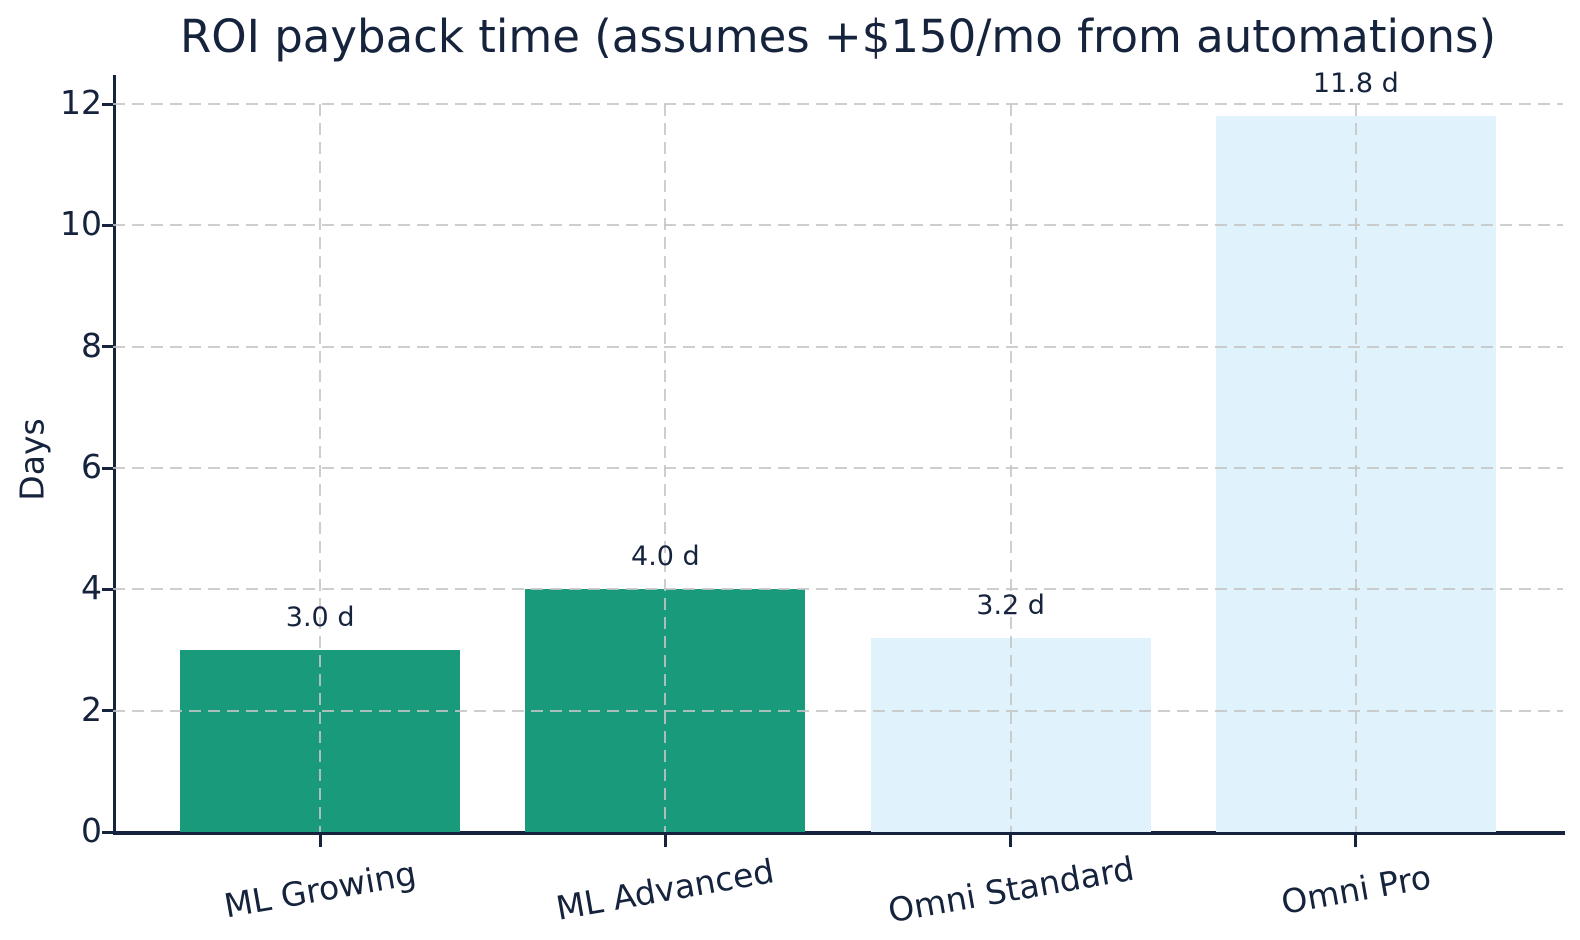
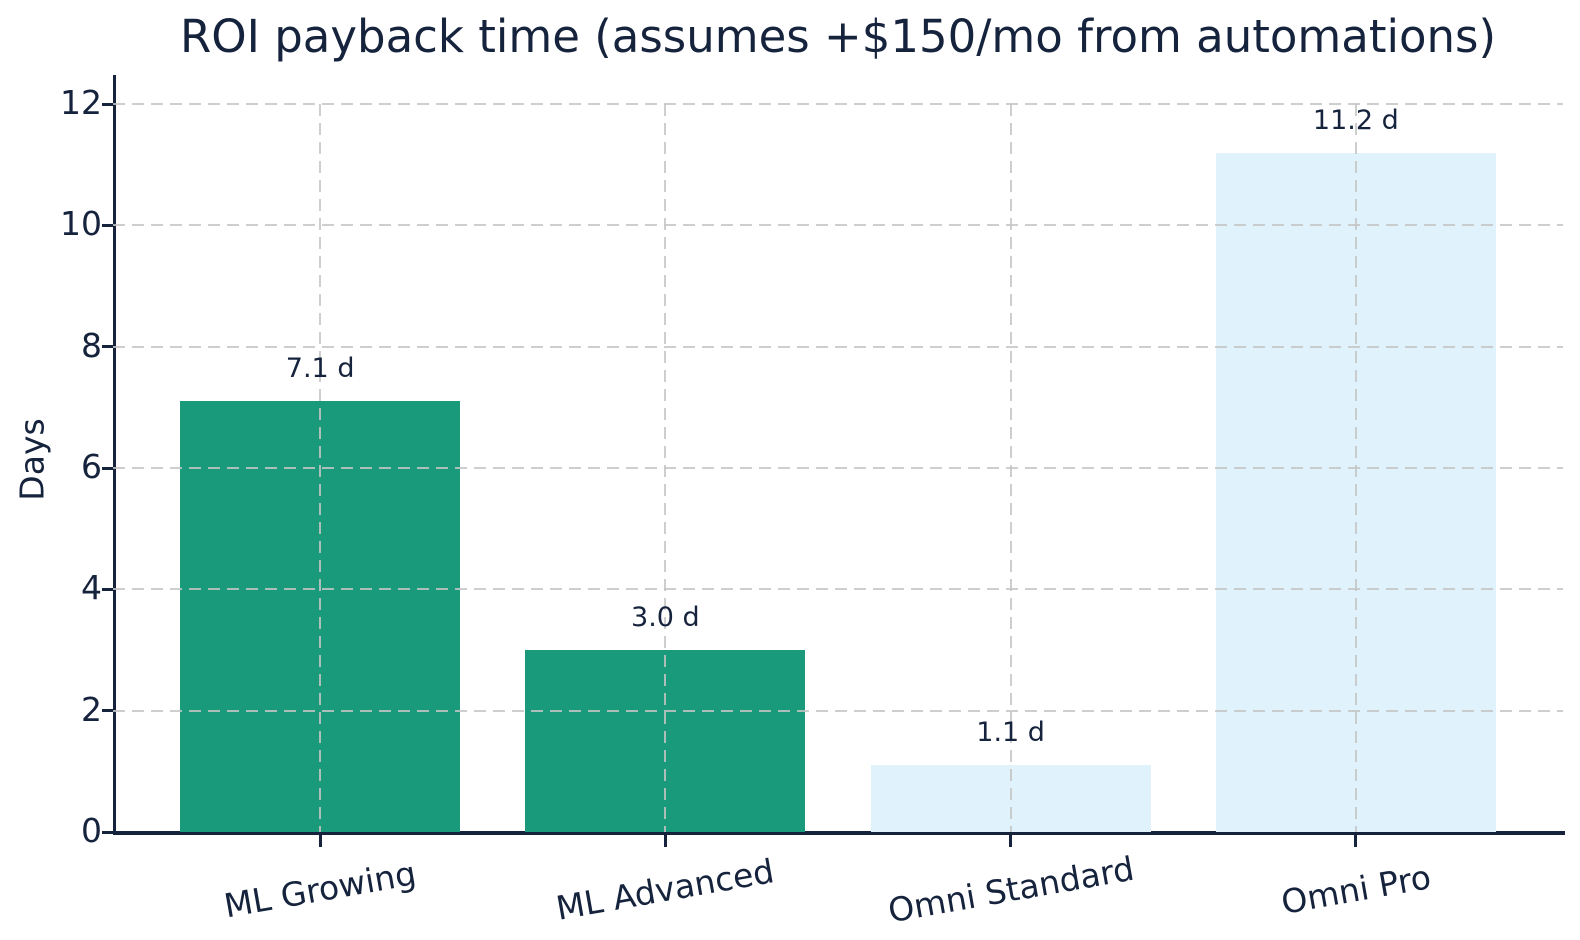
ML Growing: 3.0 -> 7.1
ML Advanced: 4.0 -> 3.0
Omni Standard: 3.2 -> 1.1
Omni Pro: 11.8 -> 11.2
